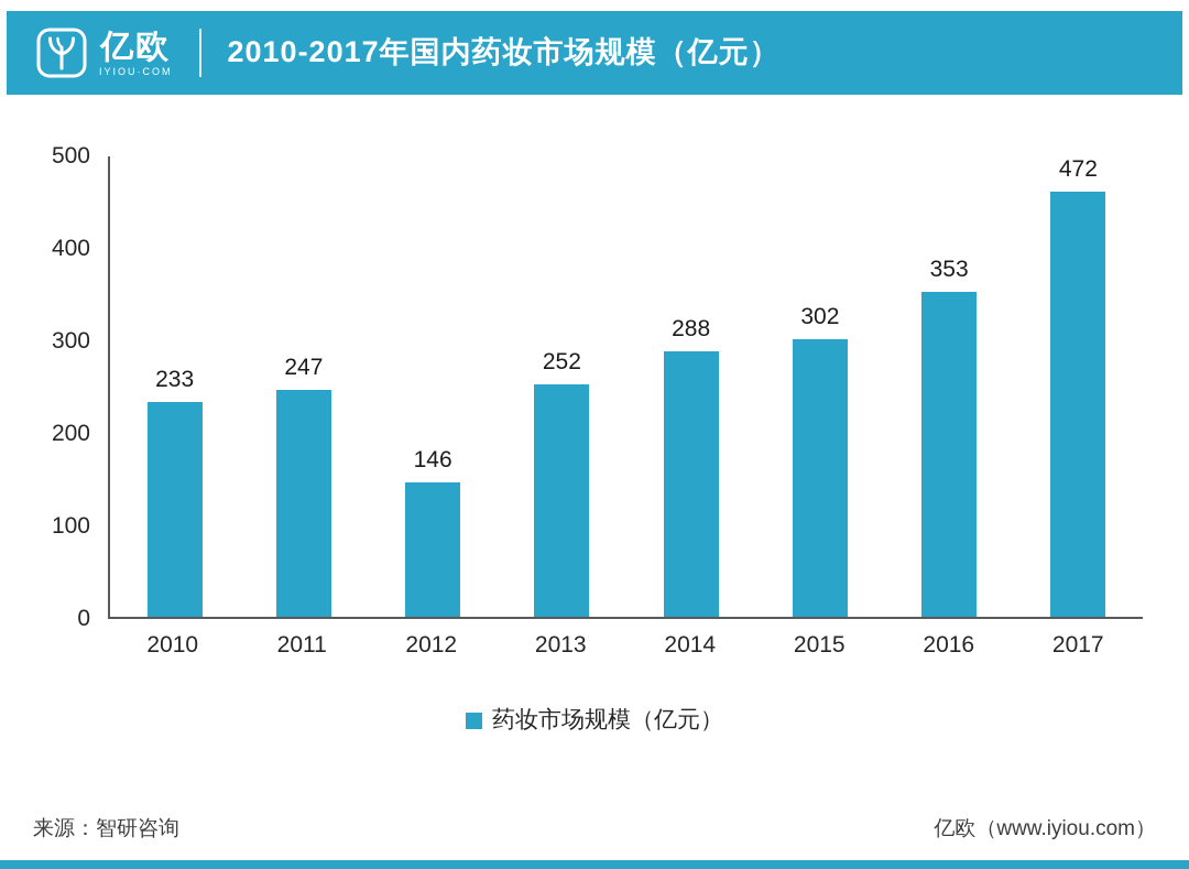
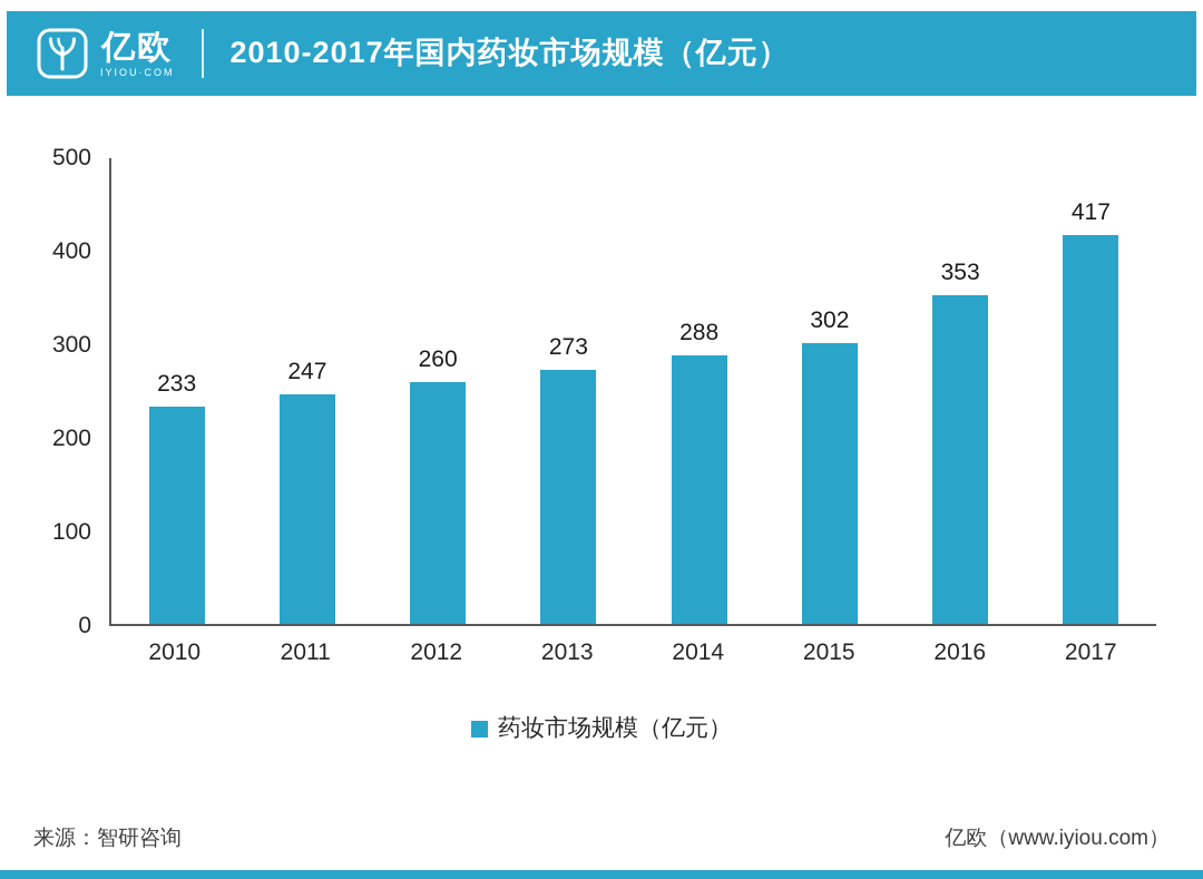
2012: 146 -> 260
2013: 252 -> 273
2017: 472 -> 417
